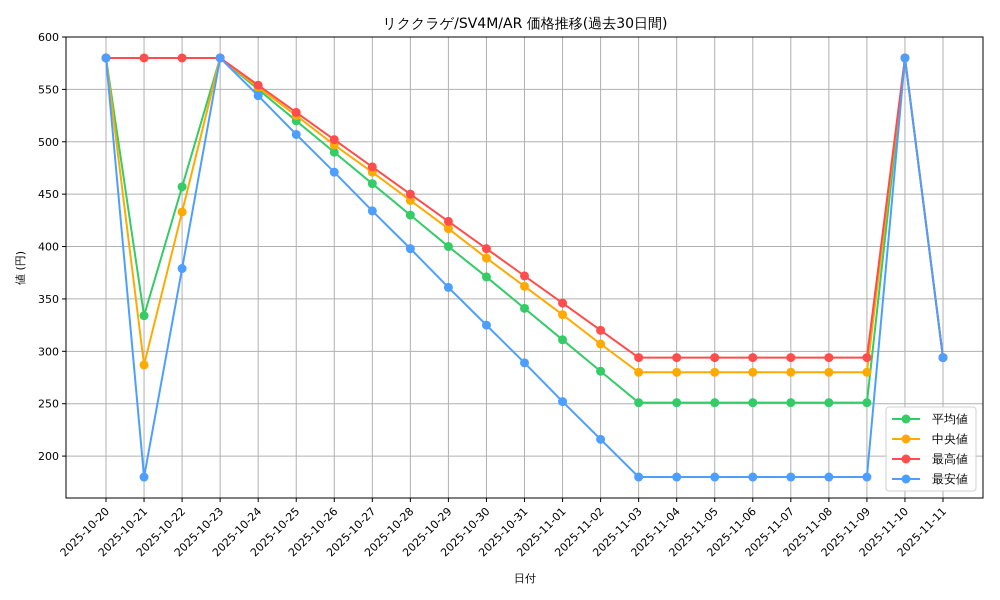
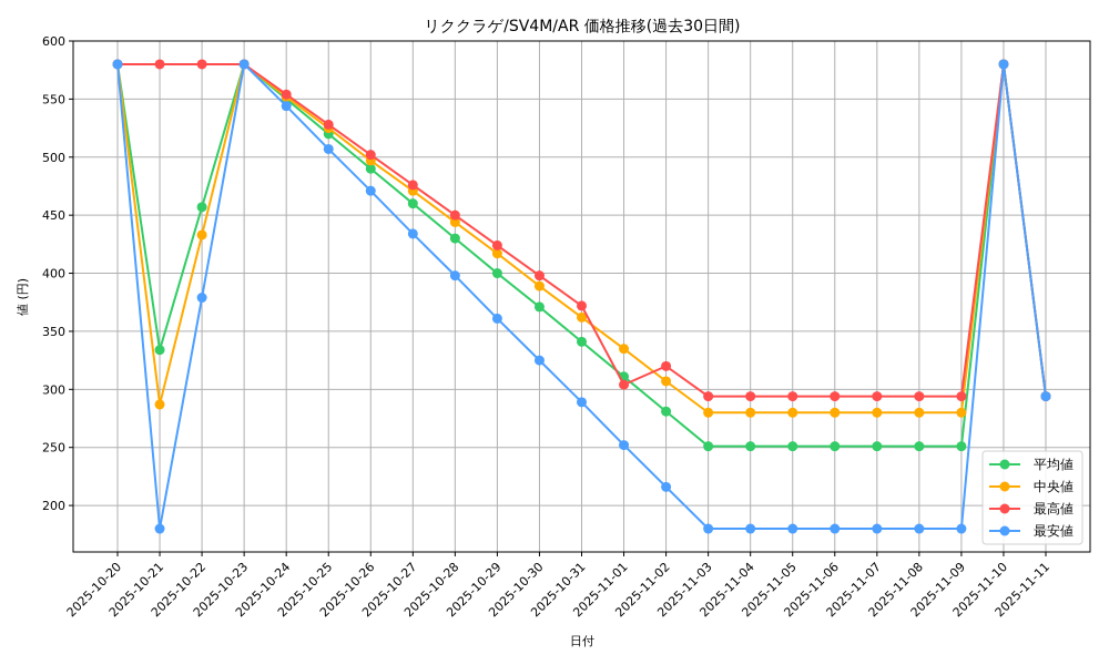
最高値/2025-11-01: 346 -> 304
